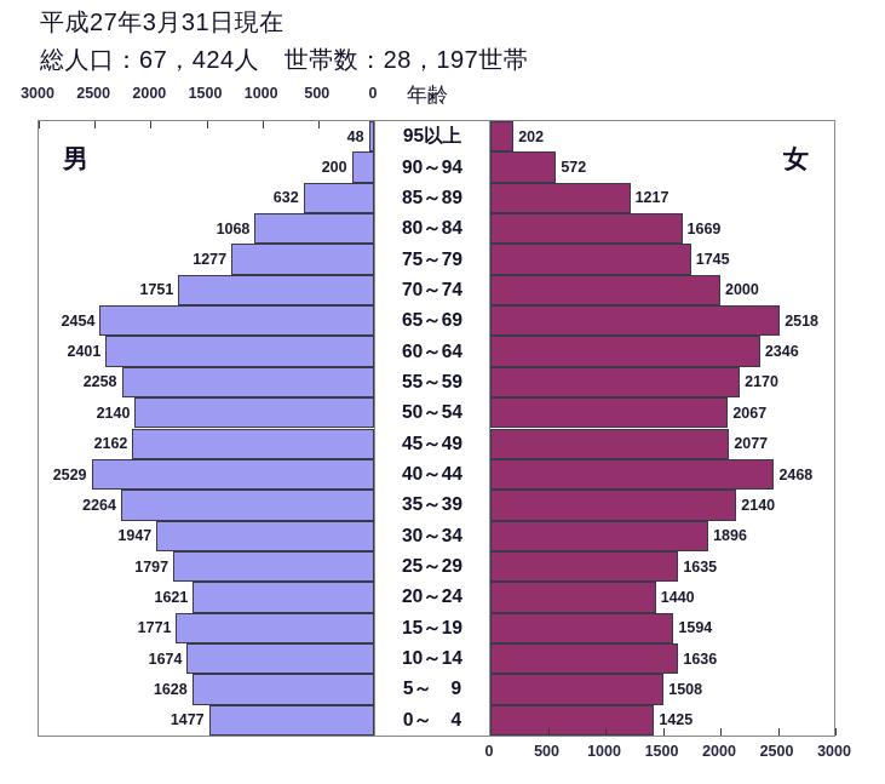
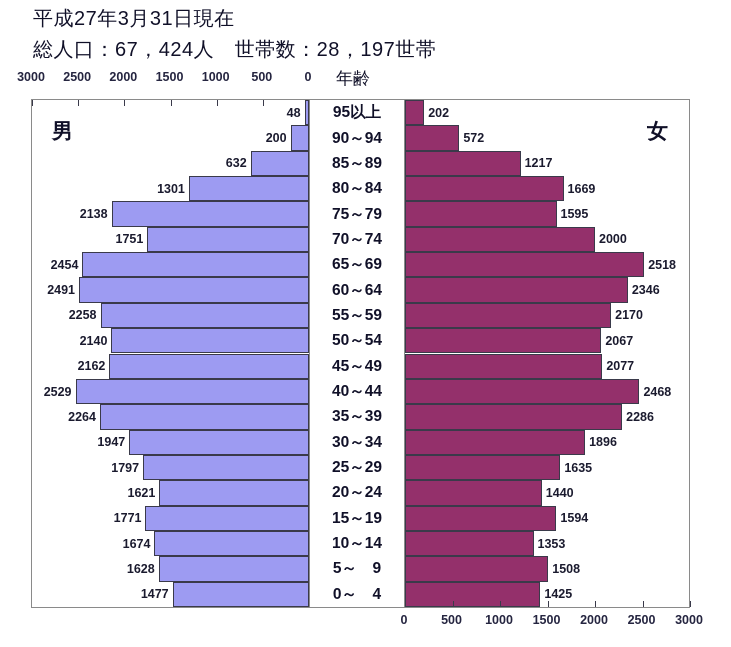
男/80～84: 1068 -> 1301
男/75～79: 1277 -> 2138
女/75～79: 1745 -> 1595
男/60～64: 2401 -> 2491
女/35～39: 2140 -> 2286
女/10～14: 1636 -> 1353
